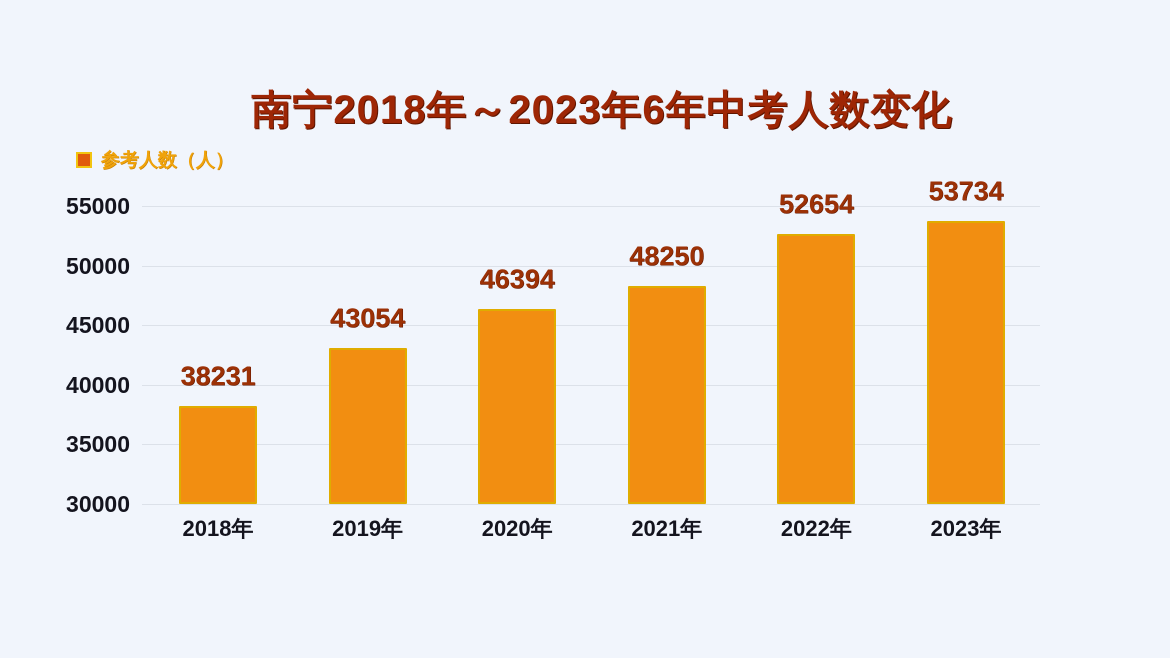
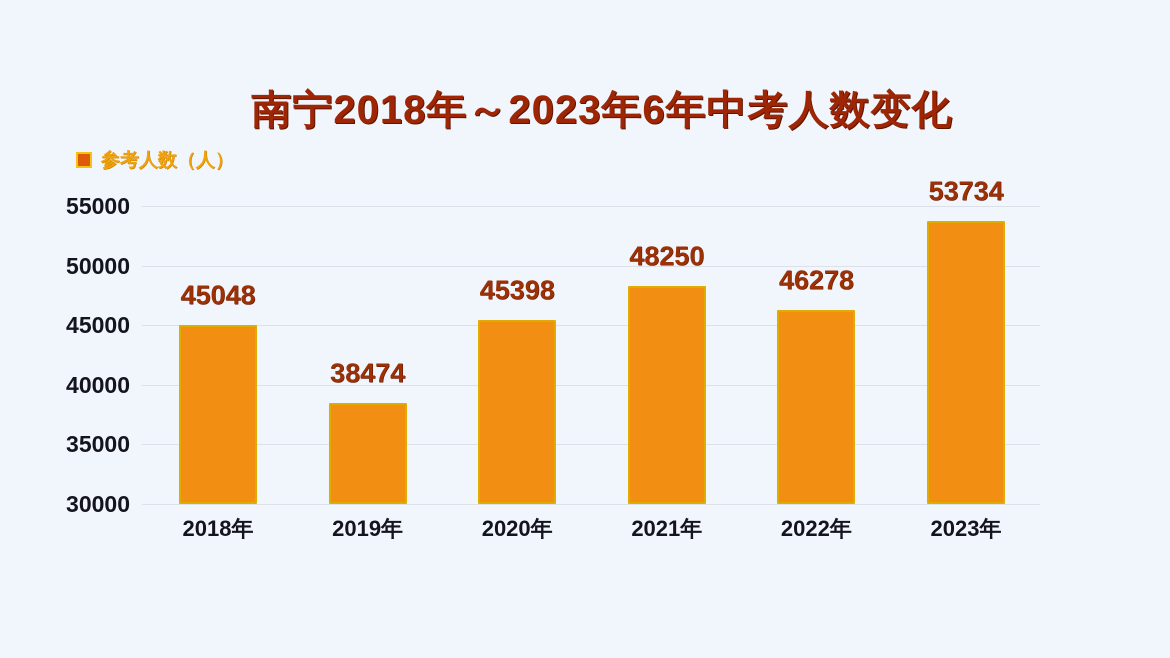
2018年: 38231 -> 45048
2019年: 43054 -> 38474
2020年: 46394 -> 45398
2022年: 52654 -> 46278
